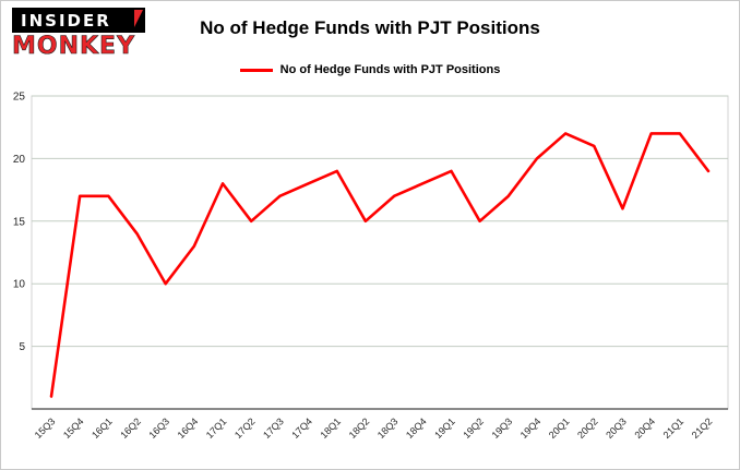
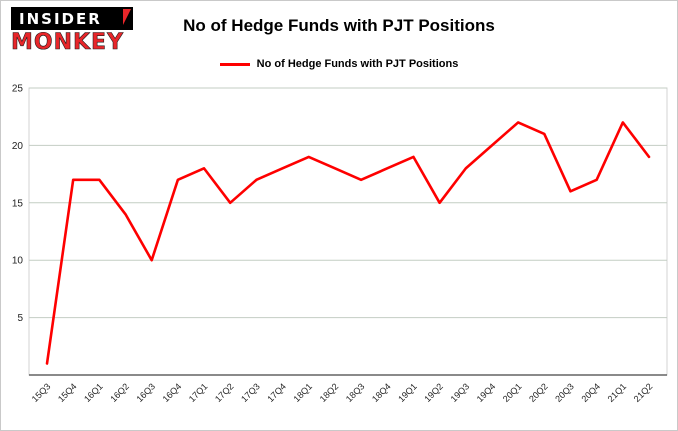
16Q4: 13 -> 17
18Q2: 15 -> 18
19Q3: 17 -> 18
20Q4: 22 -> 17
